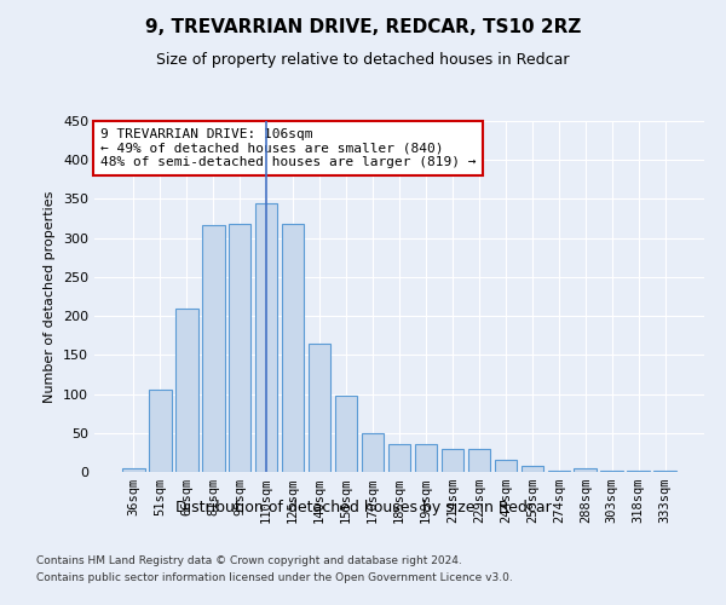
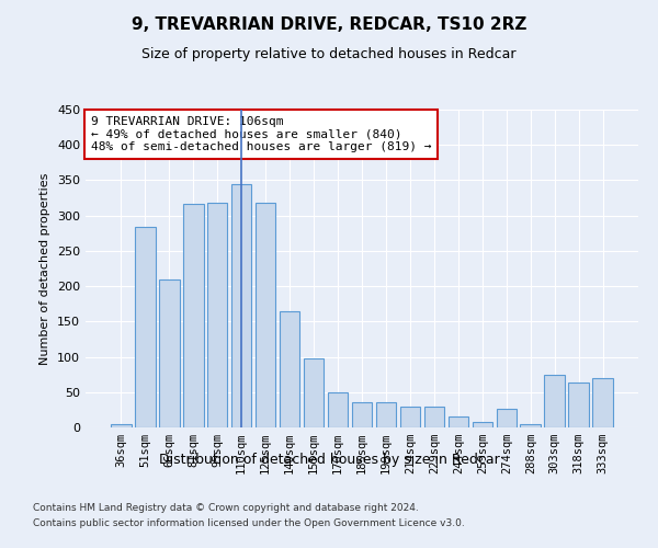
51sqm: 105 -> 284
274sqm: 2 -> 26
303sqm: 2 -> 74
318sqm: 1 -> 64
333sqm: 1 -> 70
